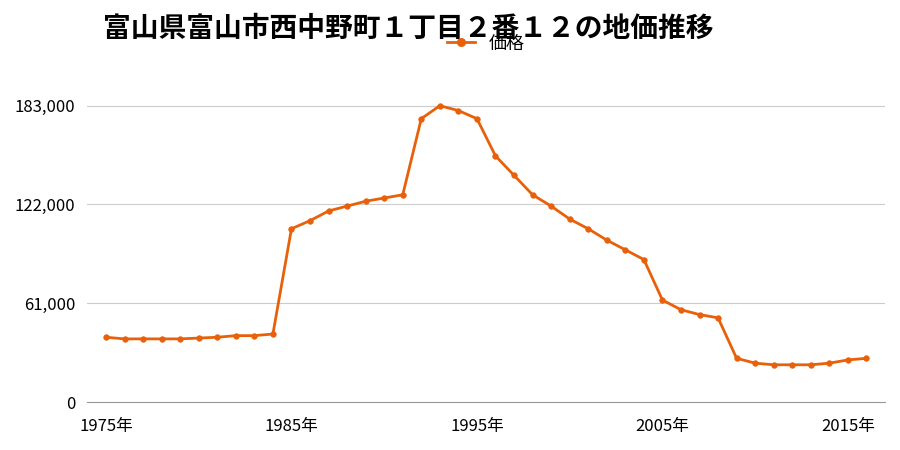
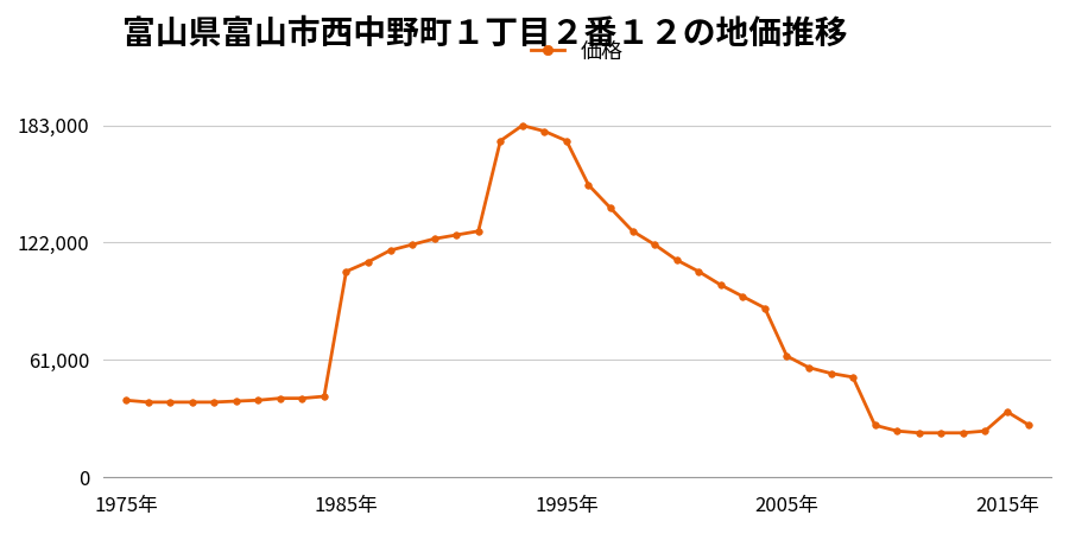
2015年: 26,000 -> 34,000
